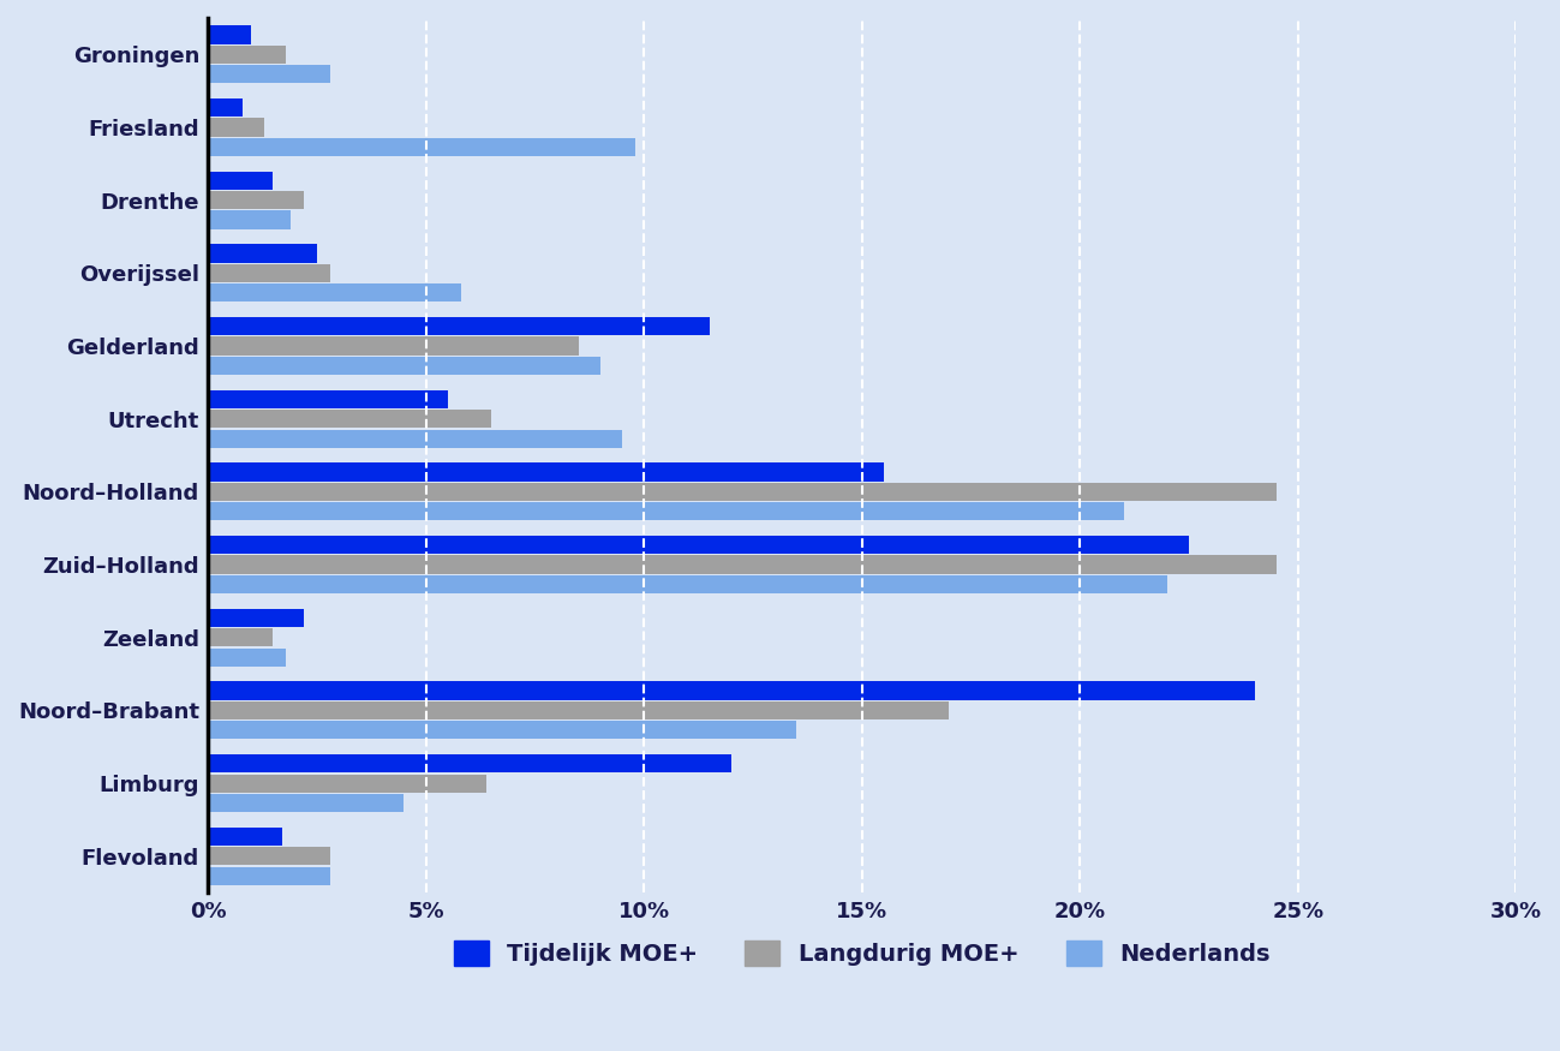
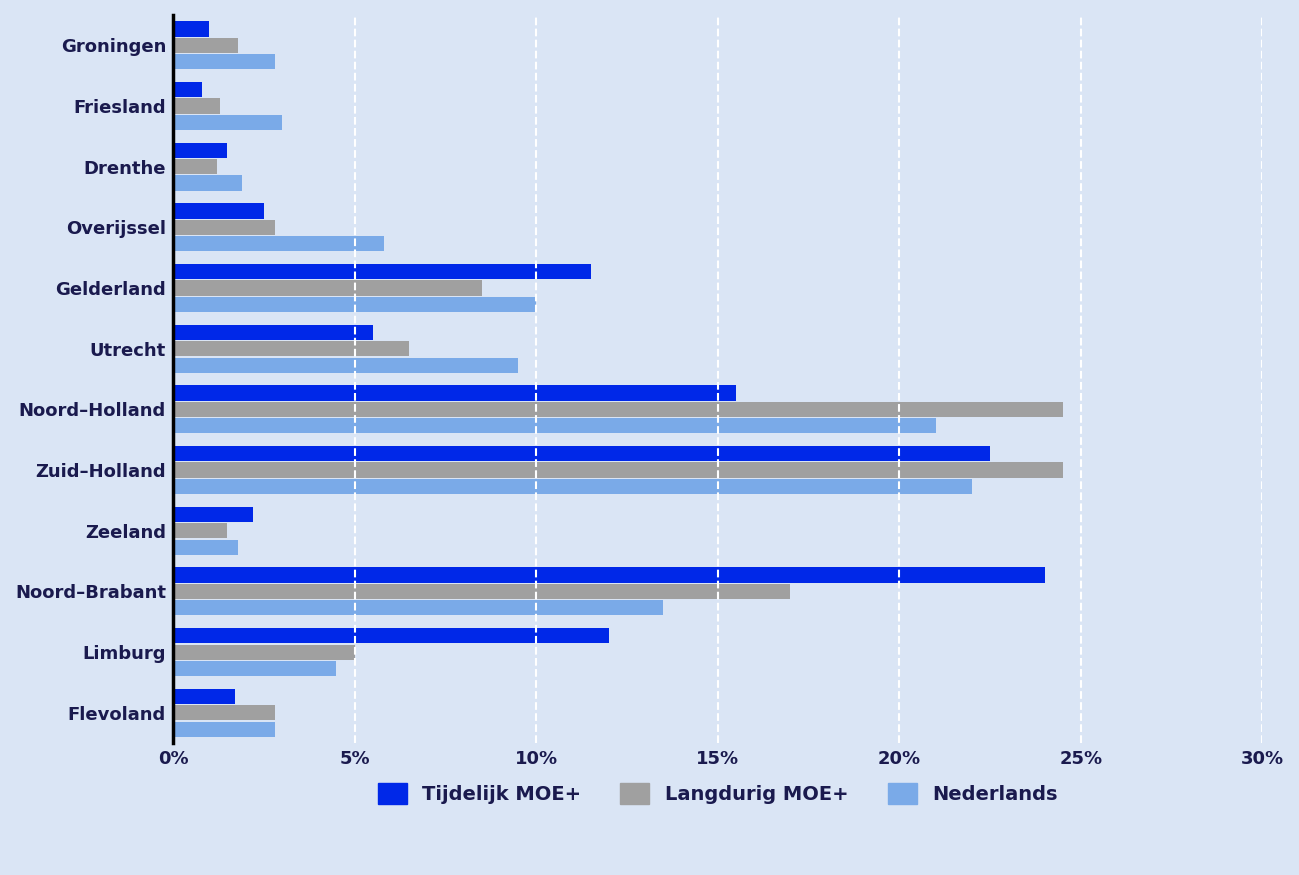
Nederlands/Friesland: 9.8% -> 3.0%
Langdurig MOE+/Drenthe: 2.2% -> 1.2%
Nederlands/Gelderland: 9.0% -> 10.0%
Langdurig MOE+/Limburg: 6.4% -> 5.0%
